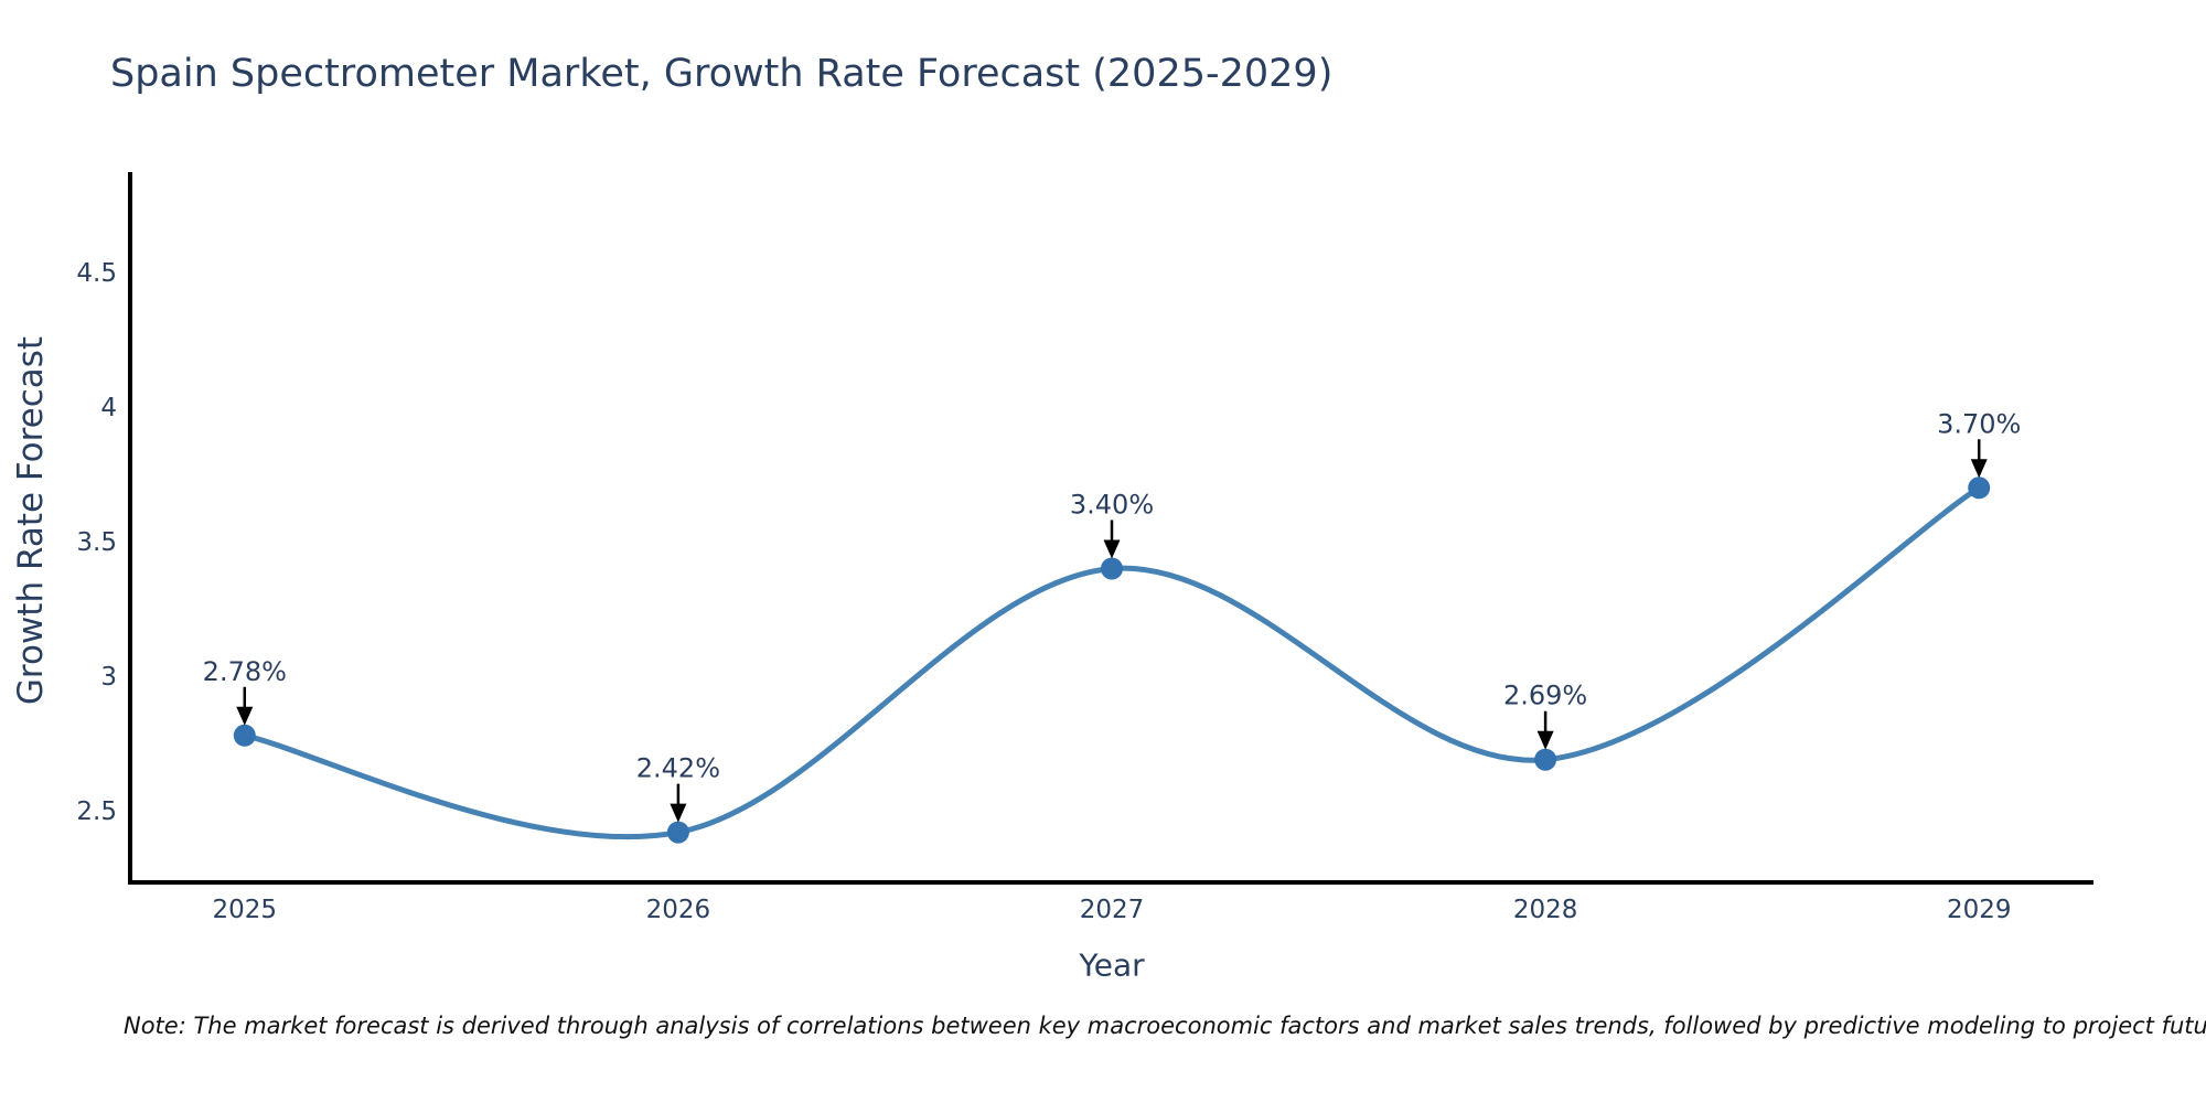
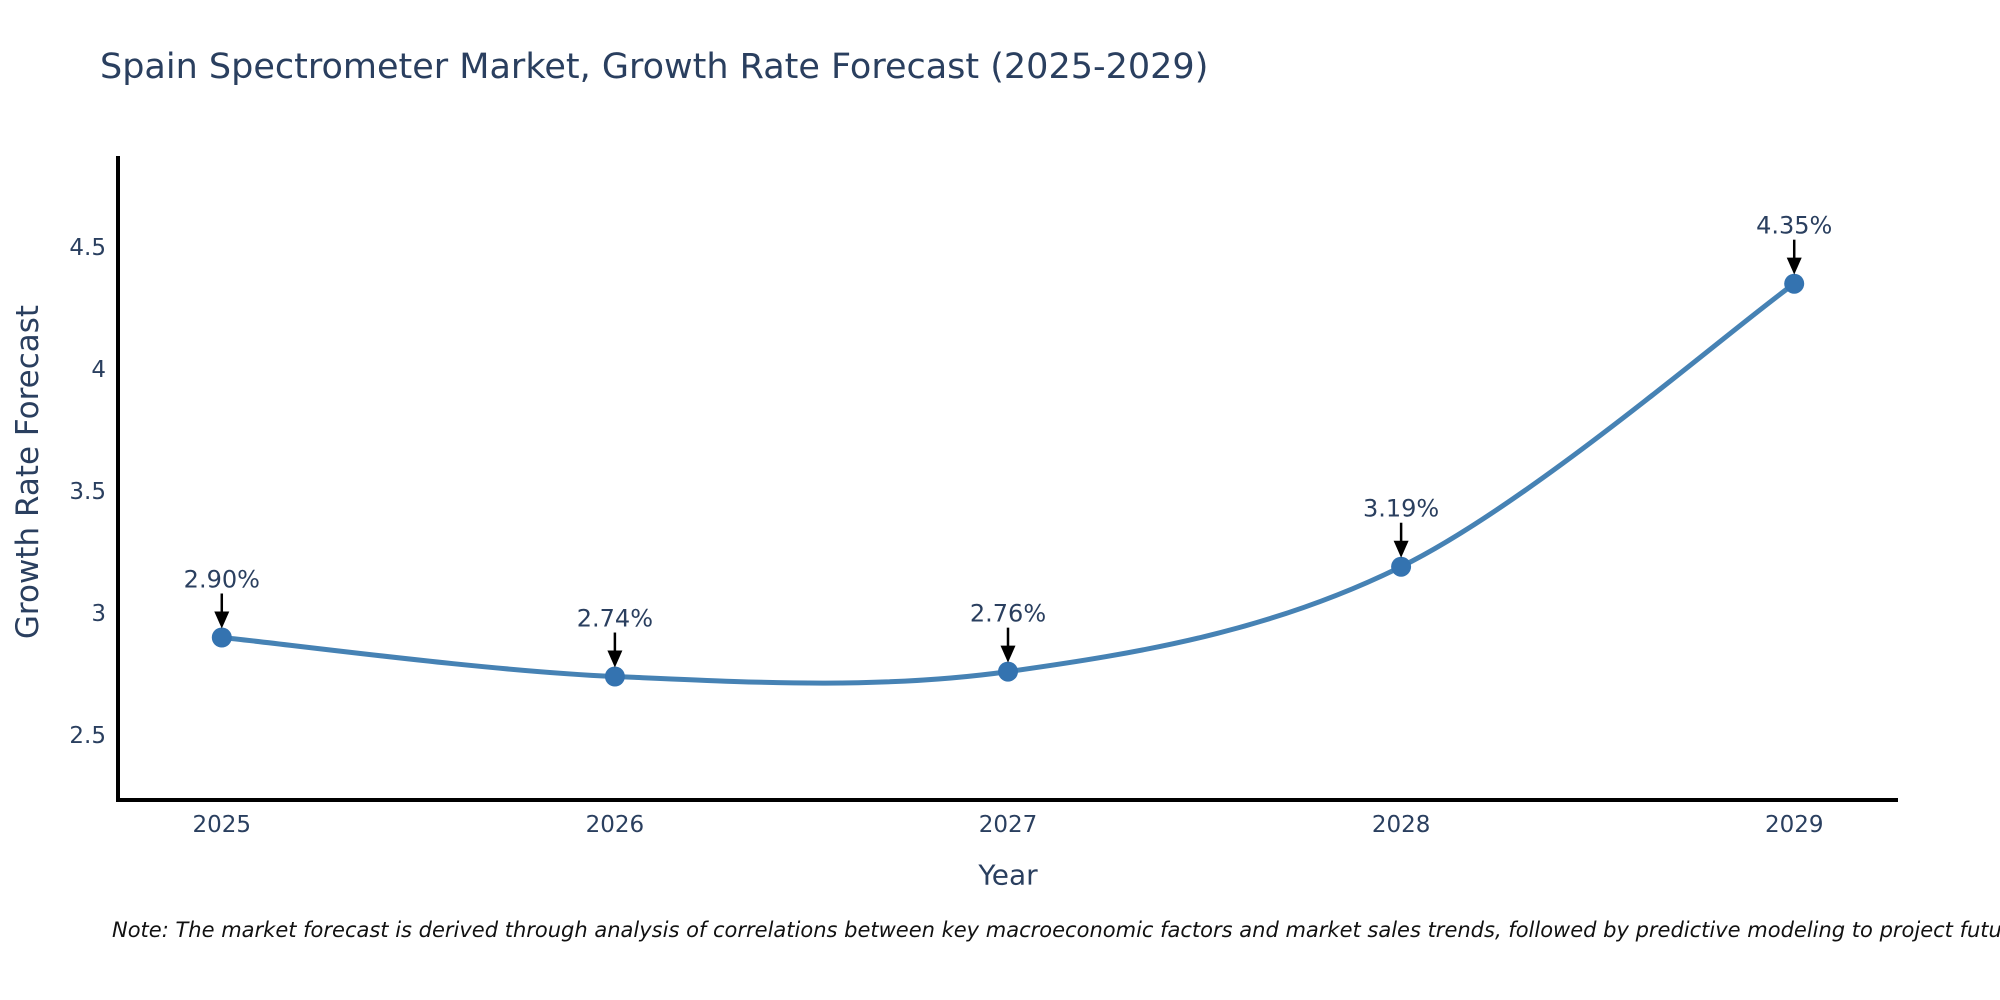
2025: 2.78% -> 2.90%
2026: 2.42% -> 2.74%
2027: 3.40% -> 2.76%
2028: 2.69% -> 3.19%
2029: 3.70% -> 4.35%
